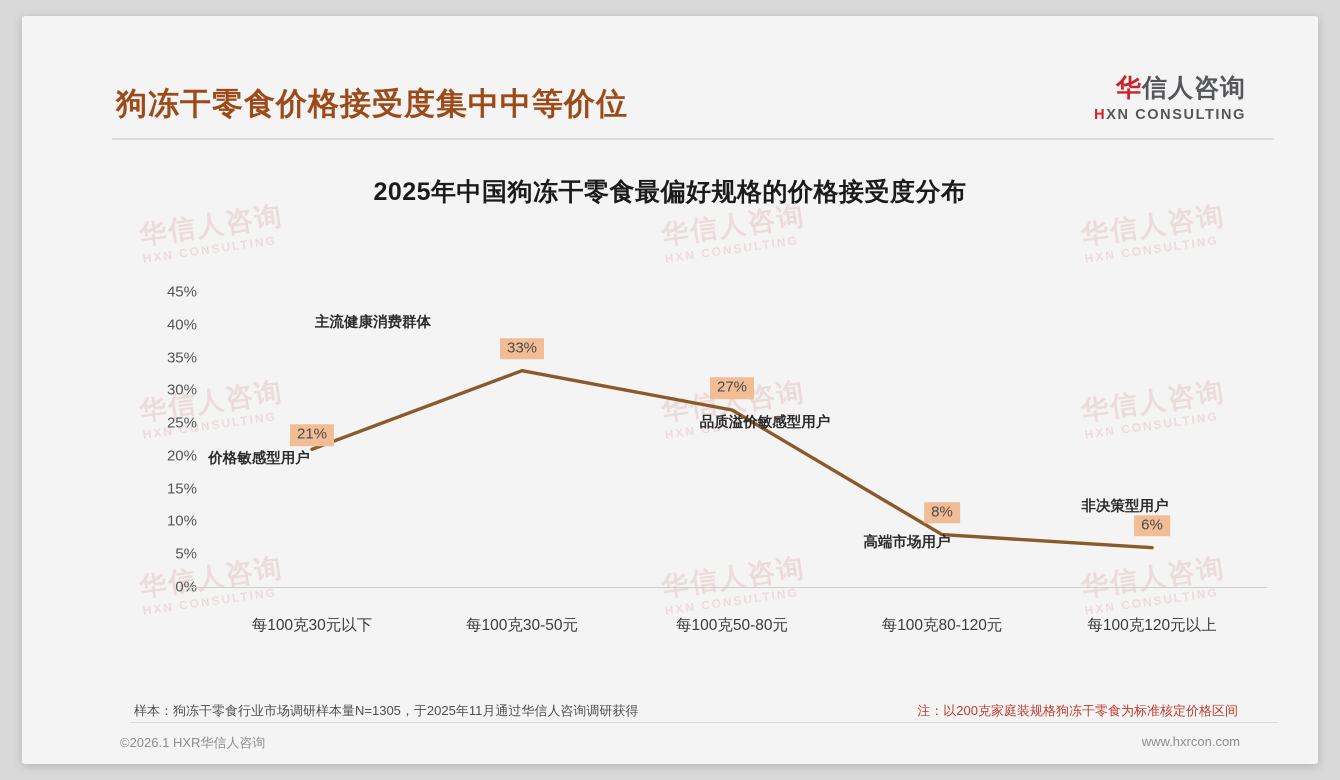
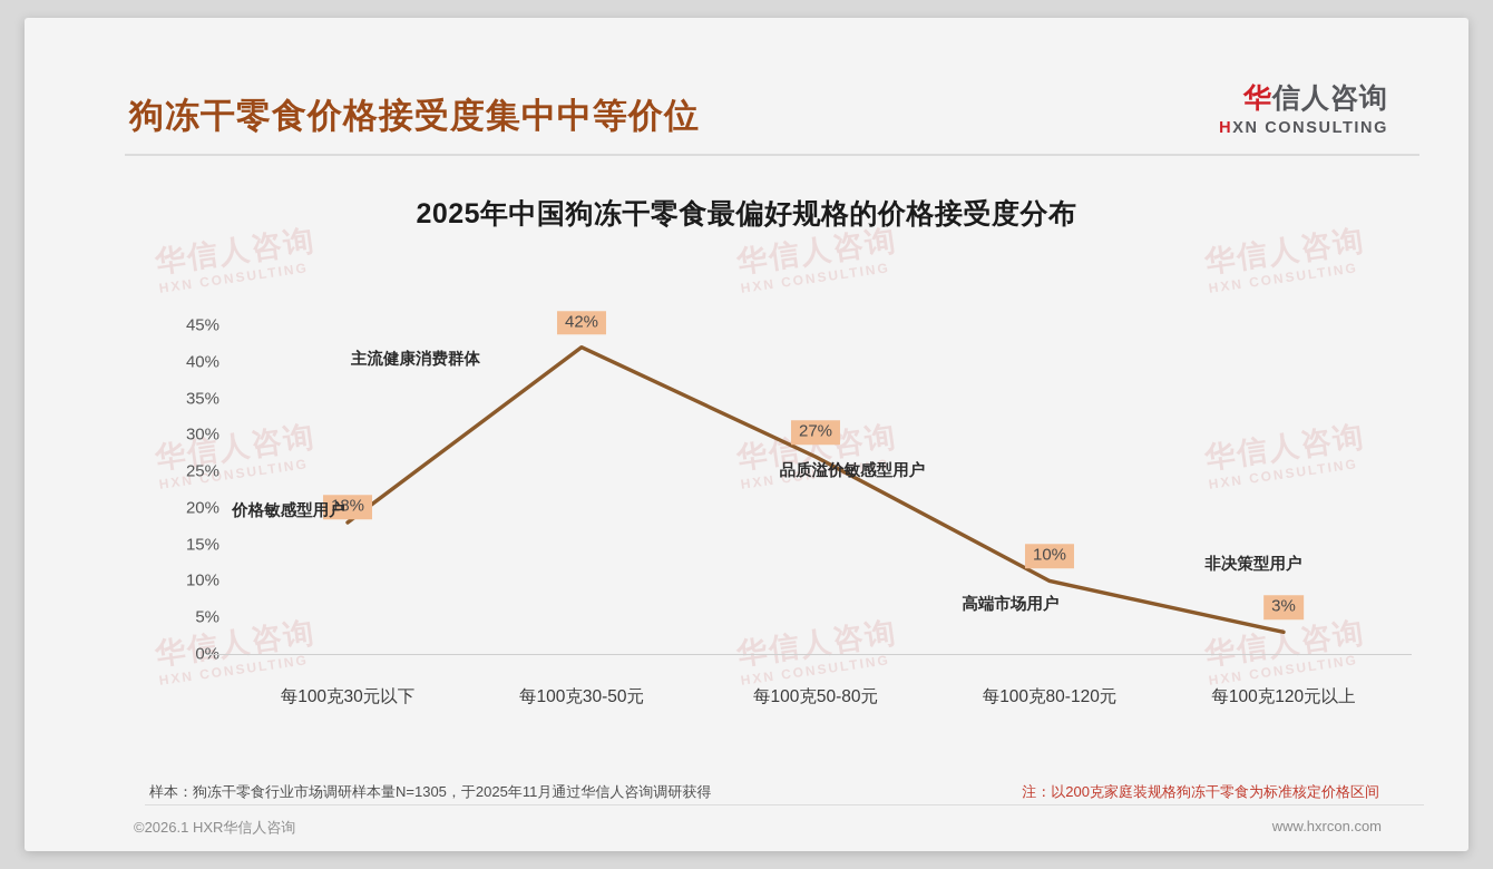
每100克30元以下: 21% -> 18%
每100克30-50元: 33% -> 42%
每100克80-120元: 8% -> 10%
每100克120元以上: 6% -> 3%
